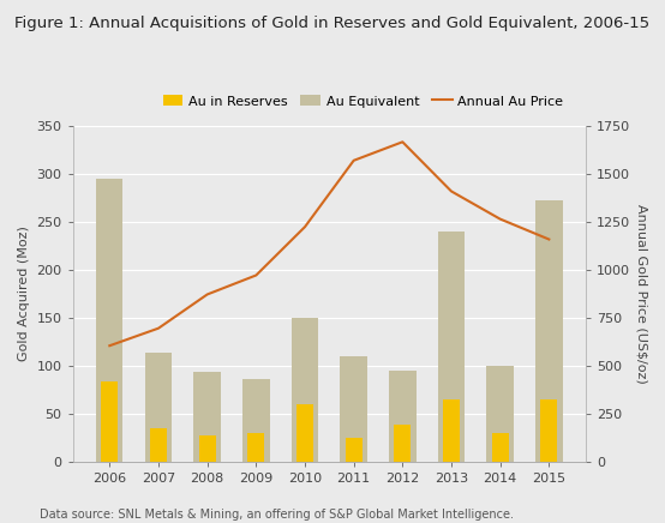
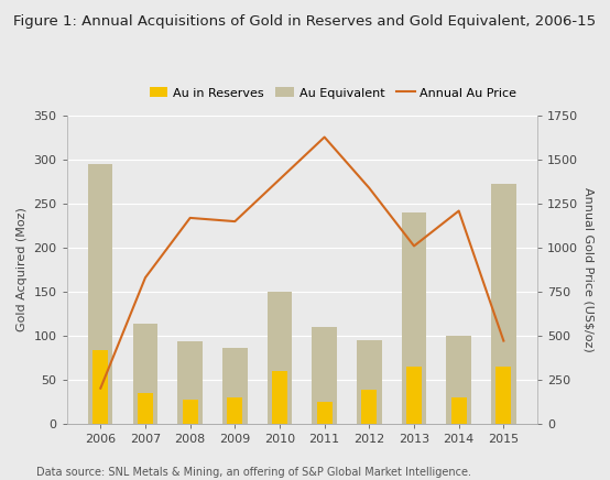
Annual Au Price/2006: 600 -> 200
Annual Au Price/2007: 700 -> 830
Annual Au Price/2008: 870 -> 1170
Annual Au Price/2009: 970 -> 1150
Annual Au Price/2010: 1220 -> 1390
Annual Au Price/2011: 1570 -> 1630
Annual Au Price/2012: 1670 -> 1340
Annual Au Price/2013: 1410 -> 1010
Annual Au Price/2014: 1270 -> 1210
Annual Au Price/2015: 1160 -> 470
